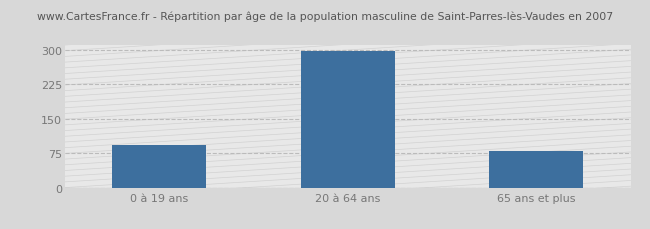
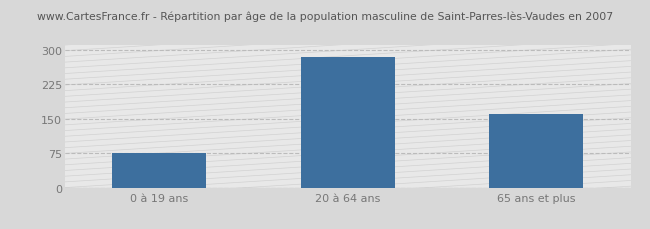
0 à 19 ans: 93 -> 75
20 à 64 ans: 296 -> 285
65 ans et plus: 80 -> 160
